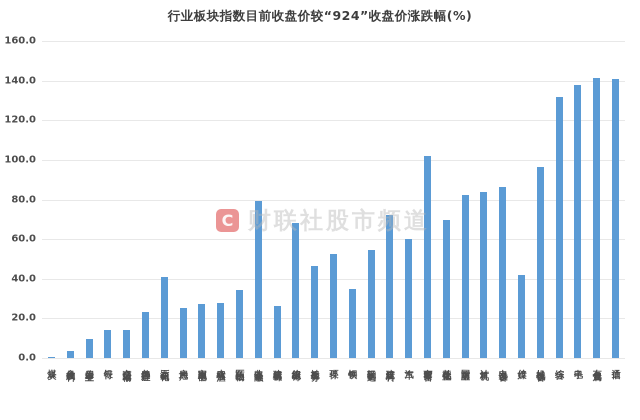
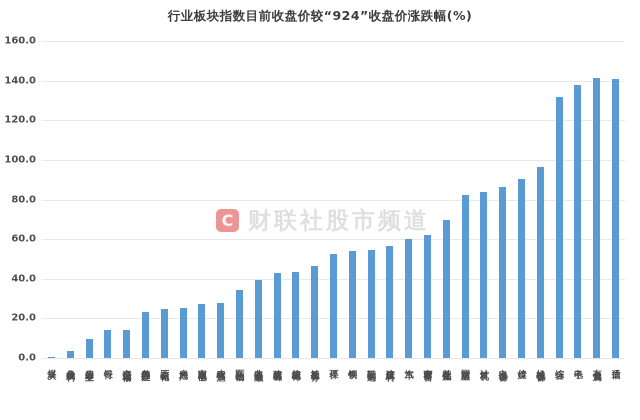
石油石化: 41 -> 25
非银金融: 79 -> 39
建筑装饰: 26 -> 43
纺织服饰: 68 -> 44
钢铁: 35 -> 54
建筑材料: 72 -> 57
商贸零售: 102 -> 62
传媒: 42 -> 90
